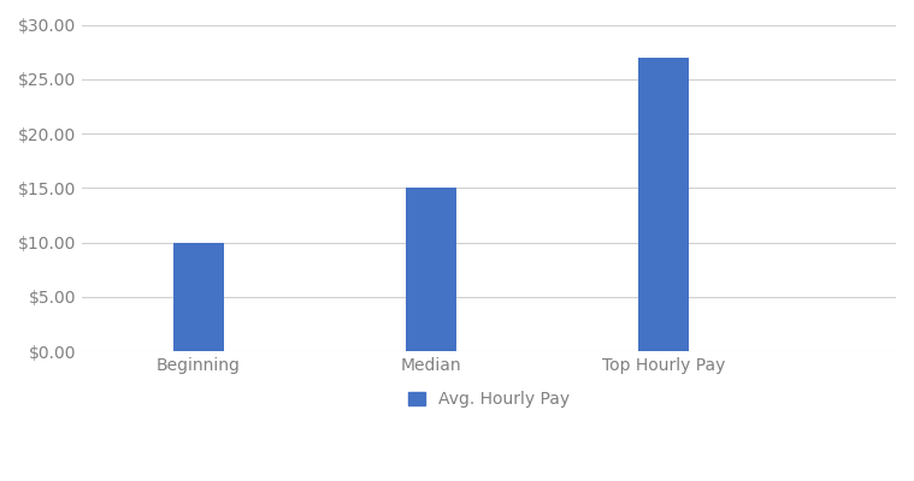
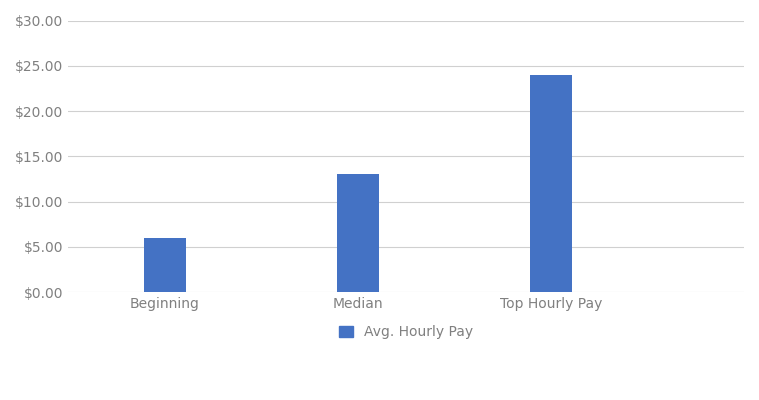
Beginning: $10 -> $6
Median: $15 -> $13
Top Hourly Pay: $27 -> $24
